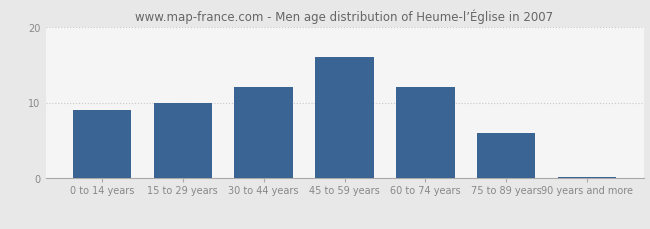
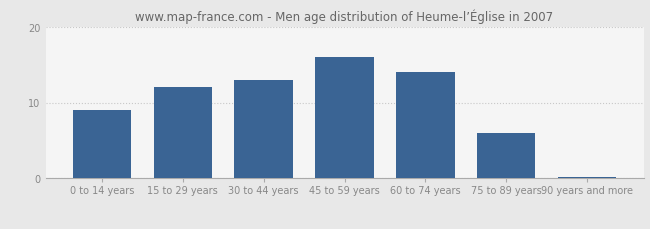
15 to 29 years: 10.0 -> 12.0
30 to 44 years: 12.0 -> 13.0
60 to 74 years: 12.0 -> 14.0
